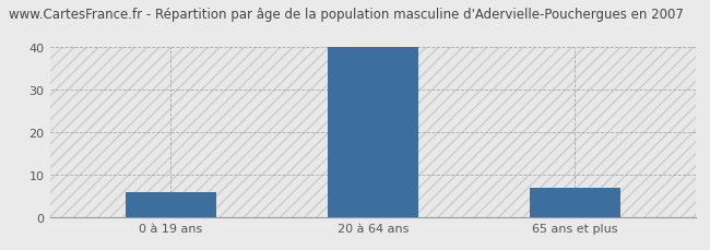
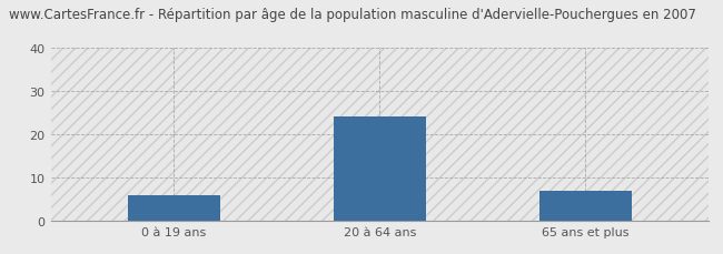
20 à 64 ans: 40 -> 24
